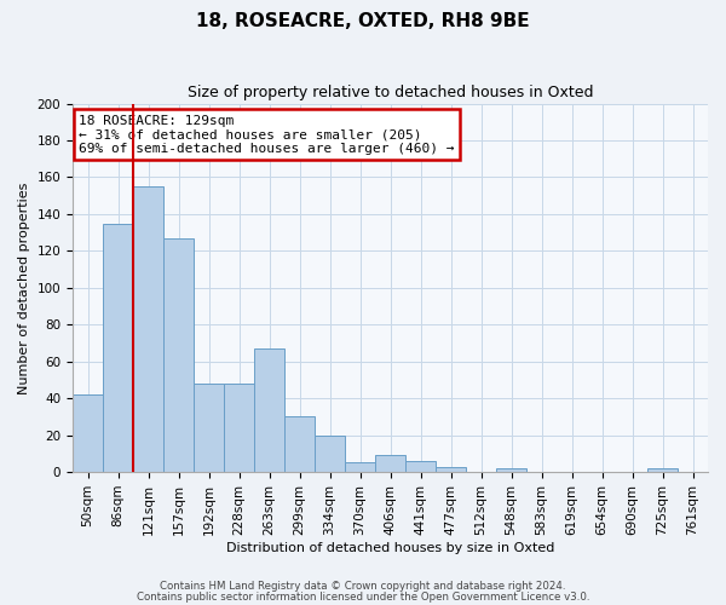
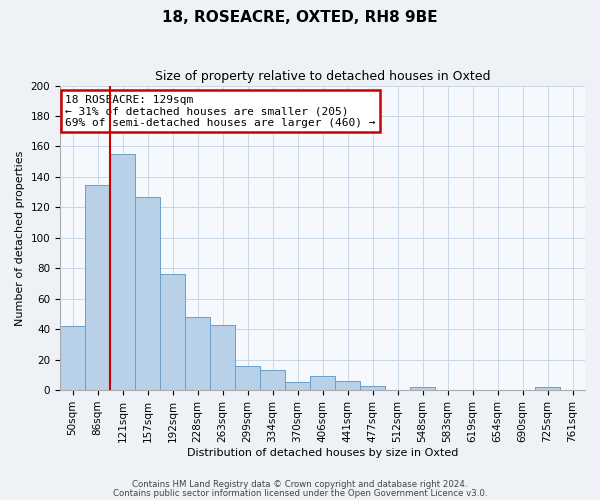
192sqm: 48 -> 76
263sqm: 67 -> 43
299sqm: 30 -> 16
334sqm: 20 -> 13
